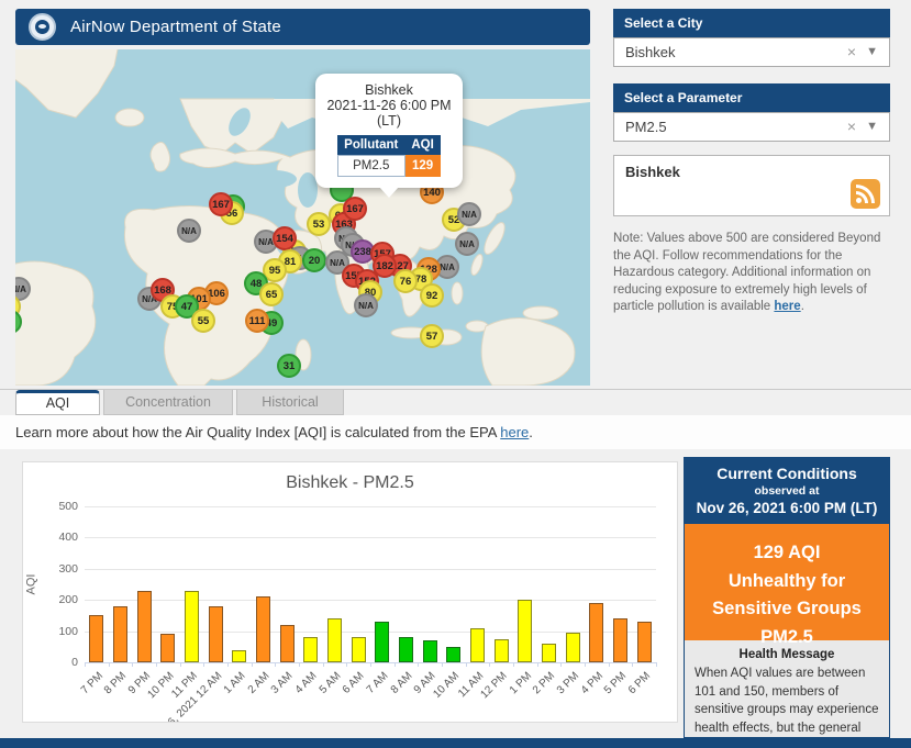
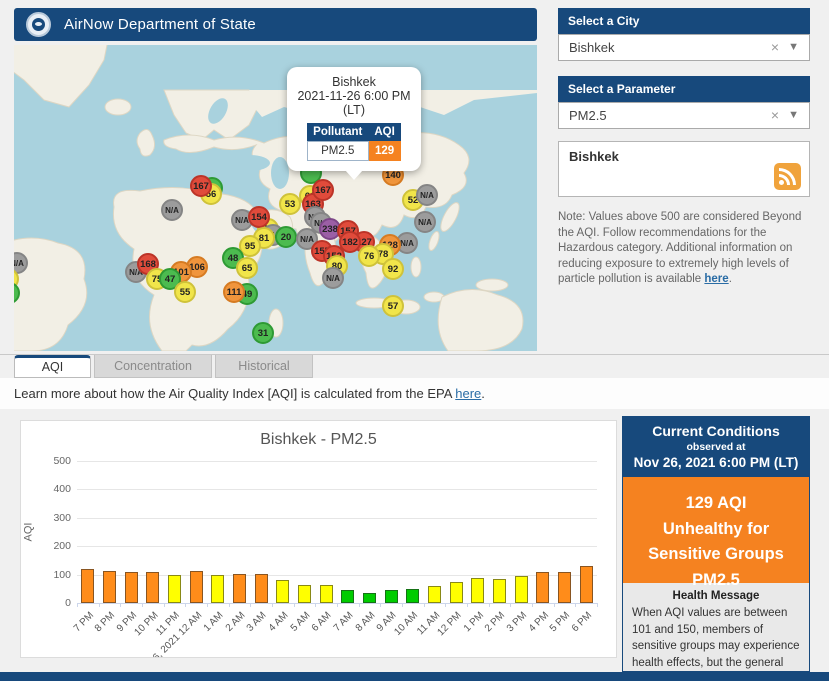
7 PM: 150 -> 120
8 PM: 180 -> 110
9 PM: 230 -> 110
10 PM: 90 -> 110
11 PM: 230 -> 100
Nov 26, 2021 12 AM: 180 -> 110
1 AM: 40 -> 100
2 AM: 210 -> 100
3 AM: 120 -> 100
5 AM: 140 -> 60
6 AM: 80 -> 60
7 AM: 130 -> 40
8 AM: 80 -> 40
9 AM: 70 -> 40
11 AM: 110 -> 60
1 PM: 200 -> 90
2 PM: 60 -> 80
4 PM: 190 -> 110
5 PM: 140 -> 110
